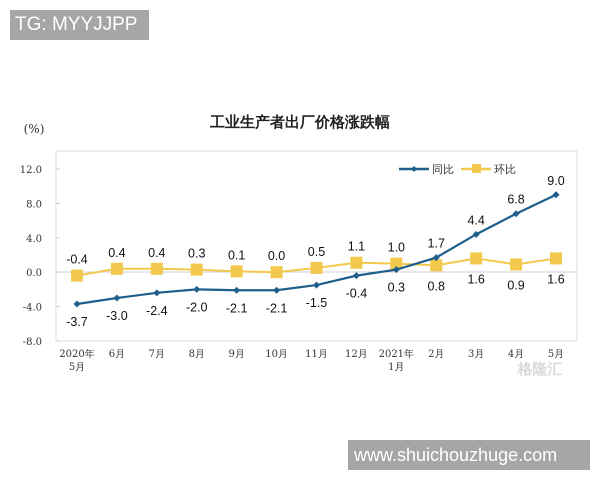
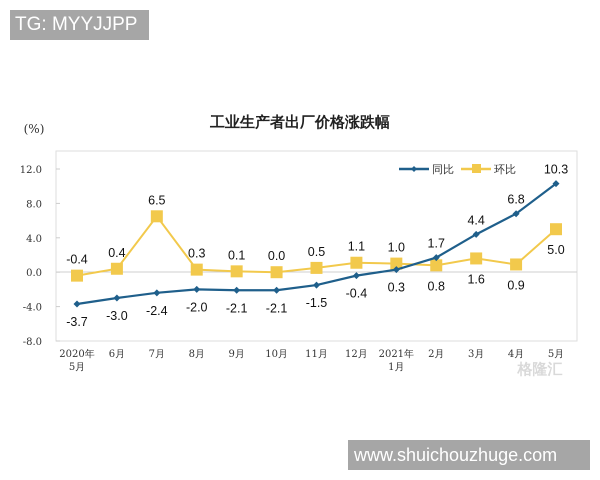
环比/7月: 0.4 -> 6.5
同比/5月: 9.0 -> 10.3
环比/5月: 1.6 -> 5.0
